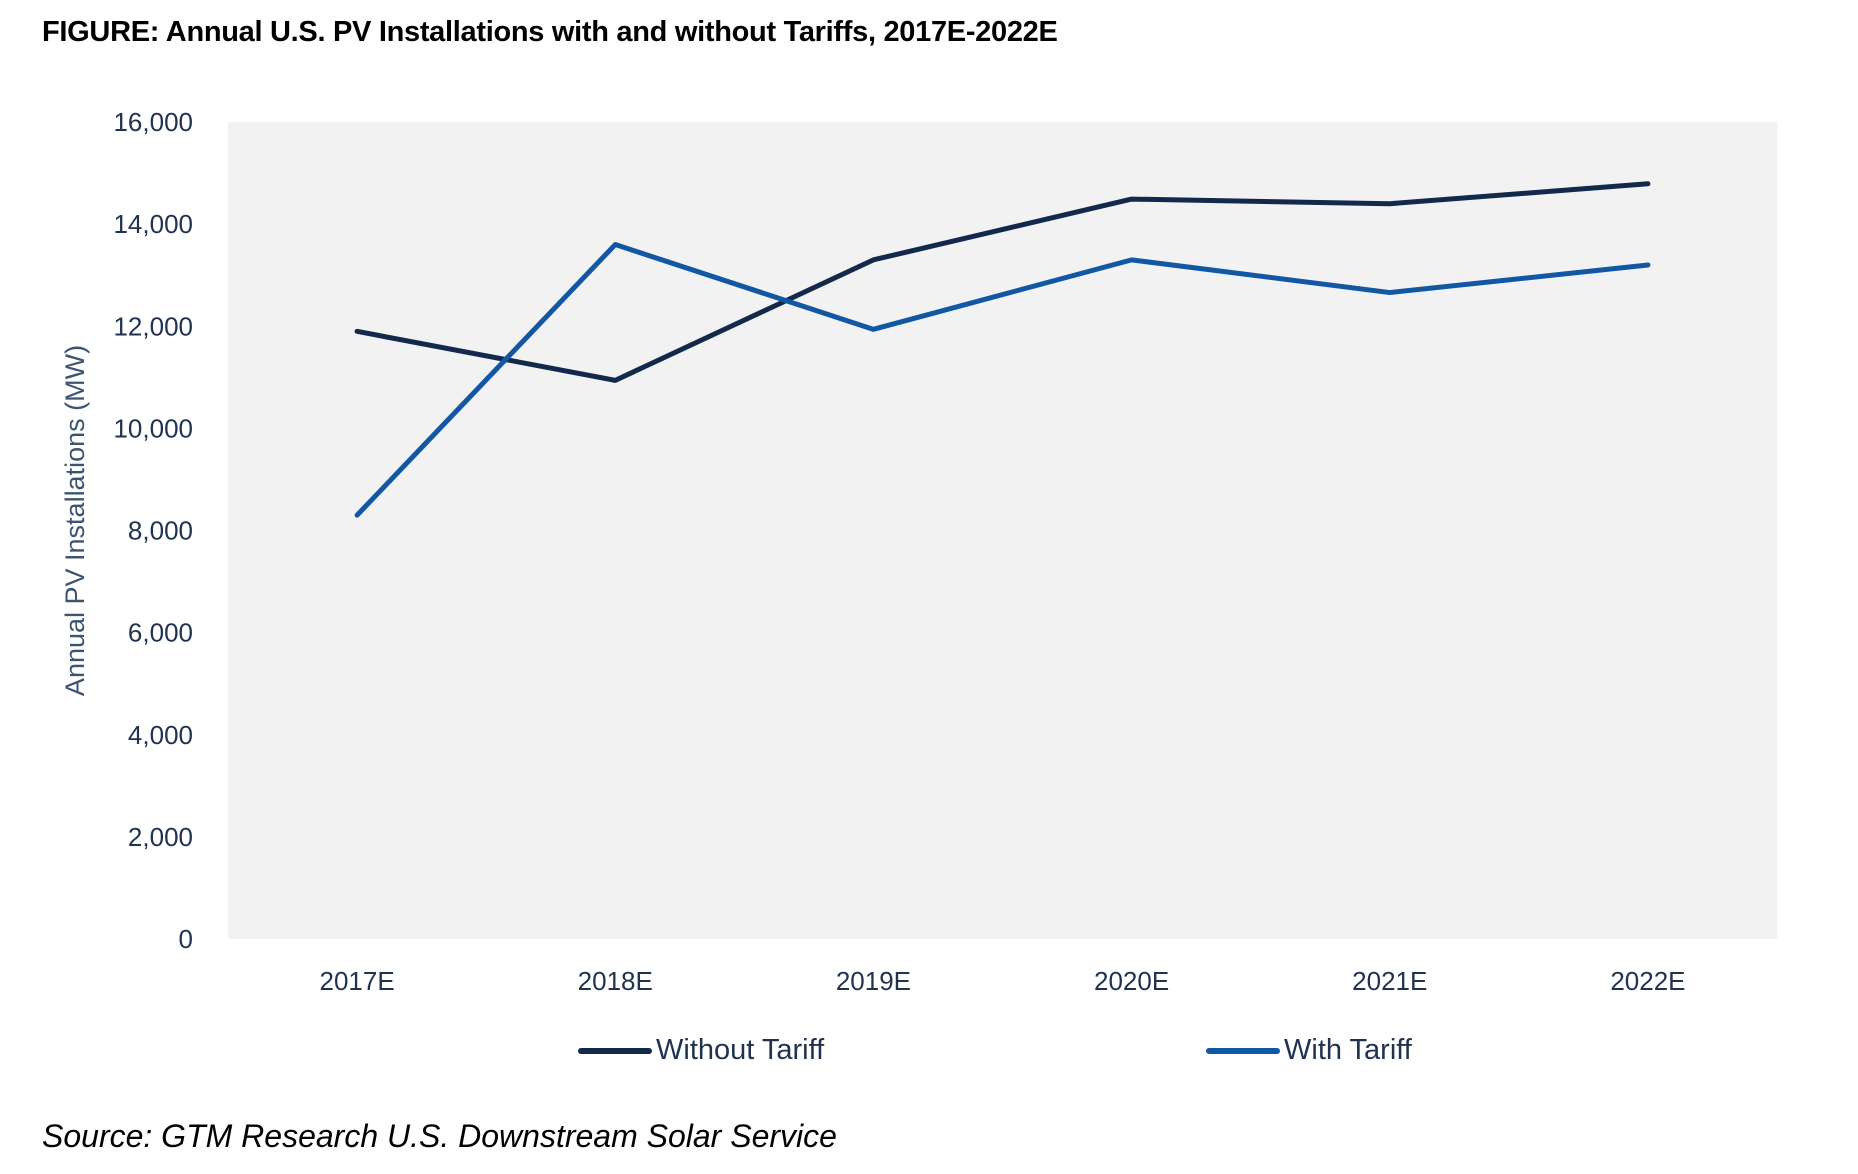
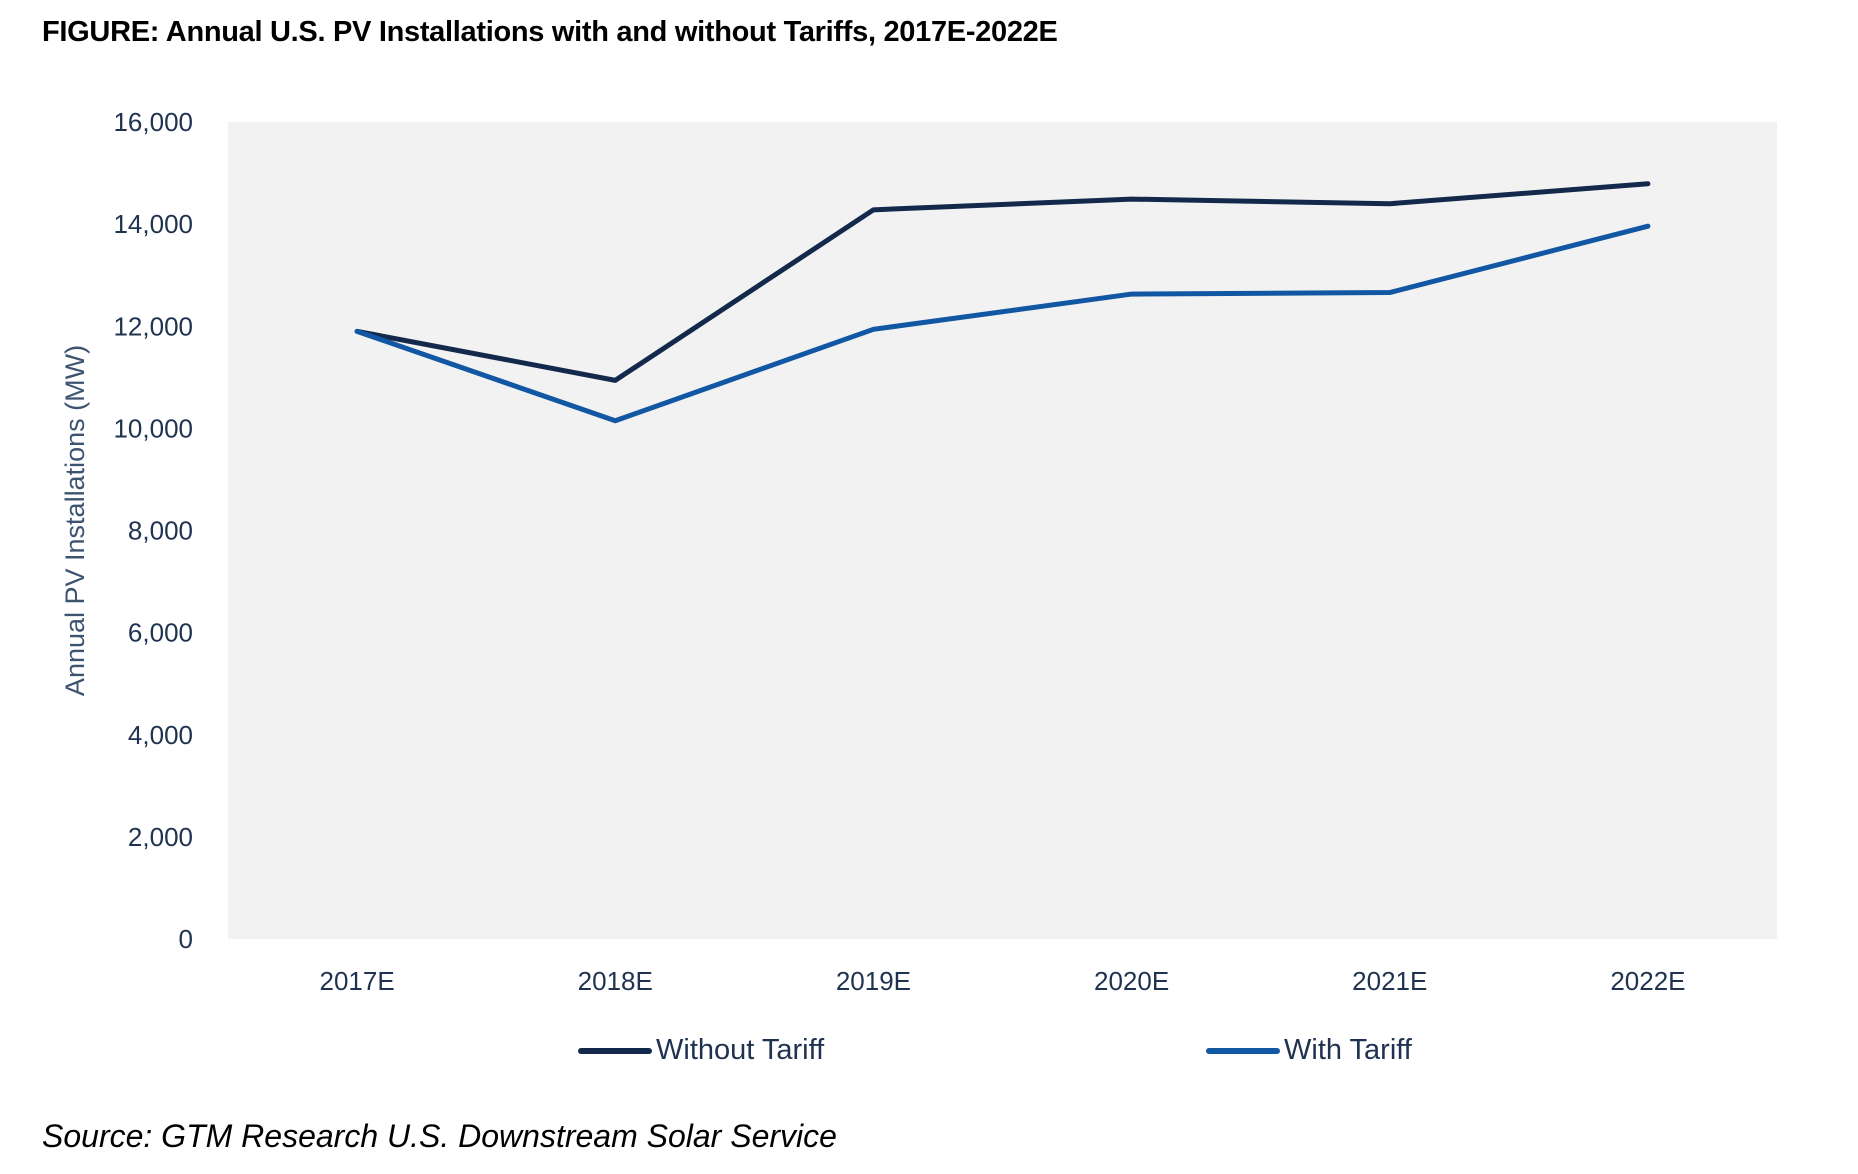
With Tariff/2017E: 8300 -> 11900
With Tariff/2018E: 13600 -> 10200
Without Tariff/2019E: 13300 -> 14300
With Tariff/2020E: 13300 -> 12600
With Tariff/2022E: 13200 -> 14000
